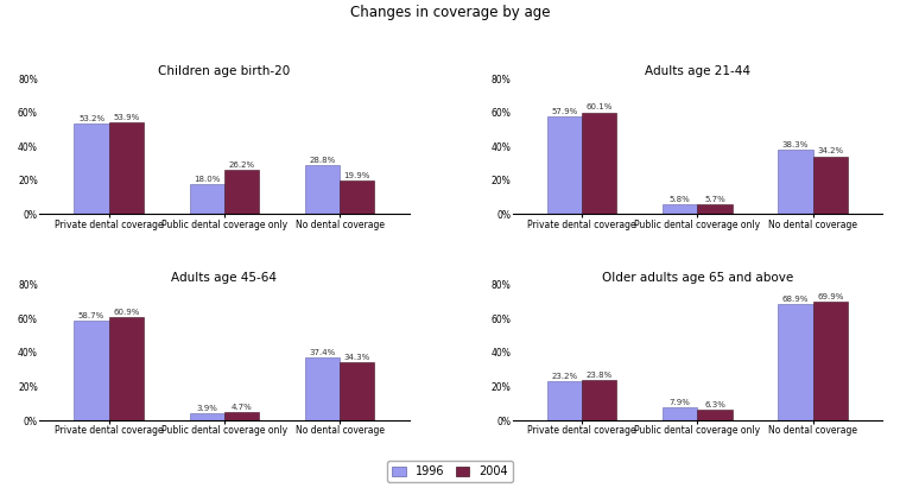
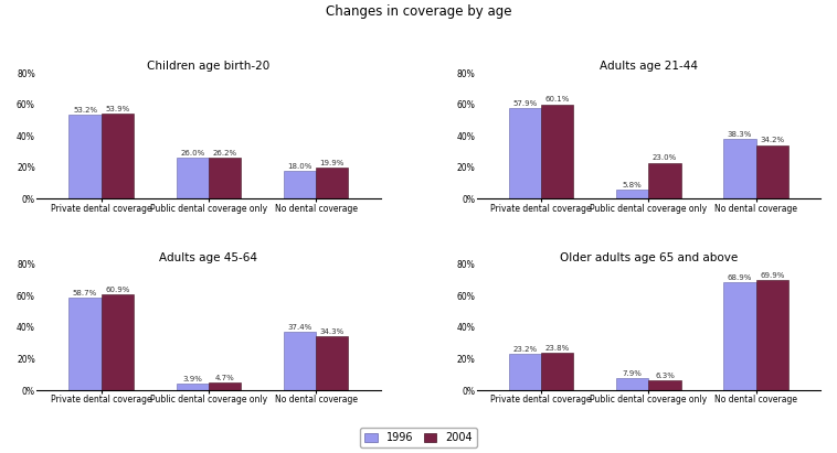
Children age birth-20/1996/Public dental coverage only: 18% -> 26%
Children age birth-20/1996/No dental coverage: 29% -> 18%
Adults age 21-44/2004/Public dental coverage only: 6% -> 23%
